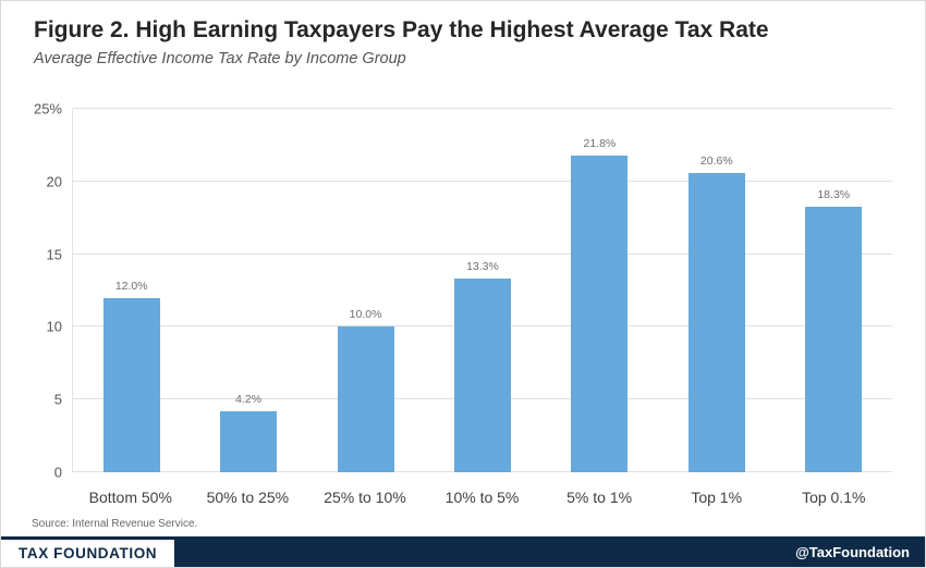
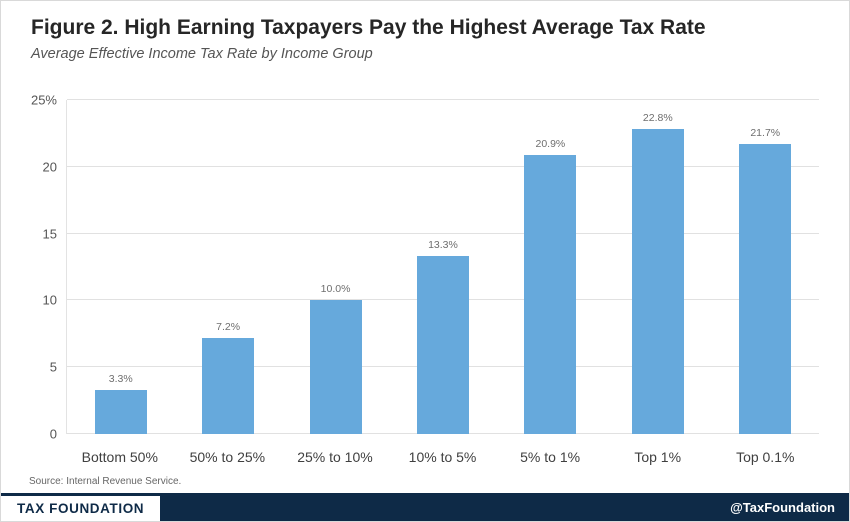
Bottom 50%: 12.0% -> 3.3%
50% to 25%: 4.2% -> 7.2%
5% to 1%: 21.8% -> 20.9%
Top 1%: 20.6% -> 22.8%
Top 0.1%: 18.3% -> 21.7%
